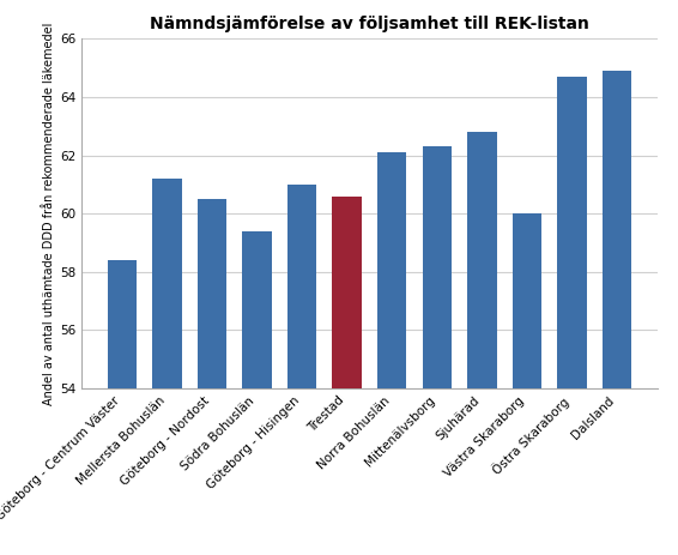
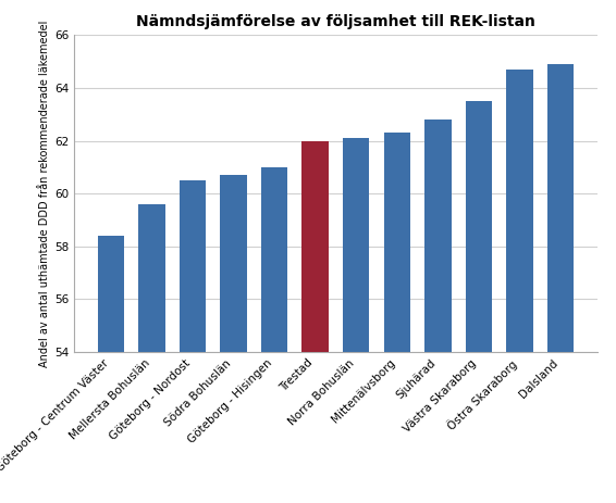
Mellersta Bohuslän: 61.2 -> 59.6
Södra Bohuslän: 59.4 -> 60.7
Trestad: 60.6 -> 62.0
Västra Skaraborg: 60.0 -> 63.5
